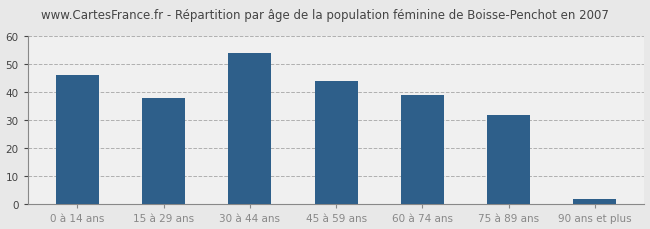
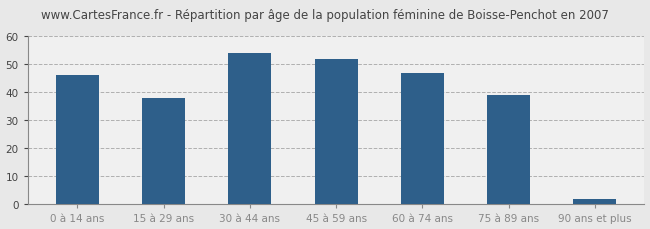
45 à 59 ans: 44 -> 52
60 à 74 ans: 39 -> 47
75 à 89 ans: 32 -> 39
